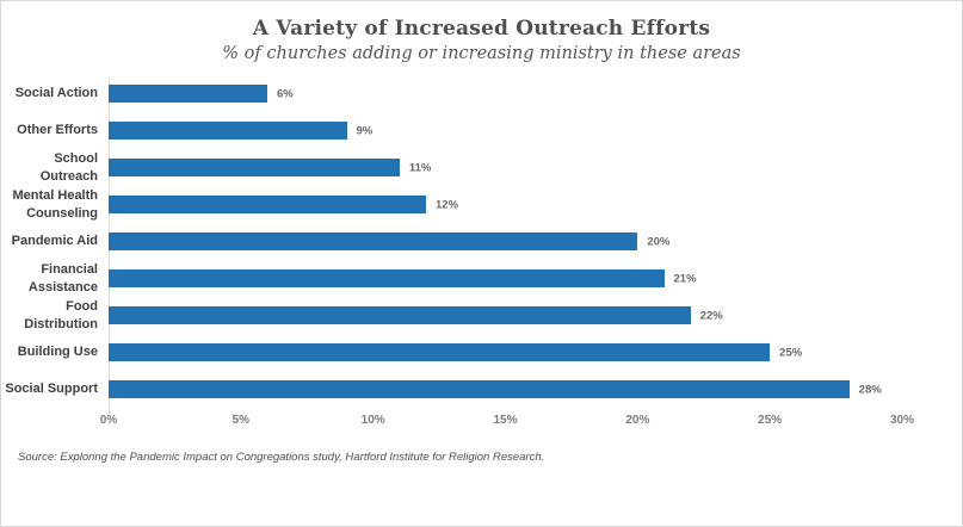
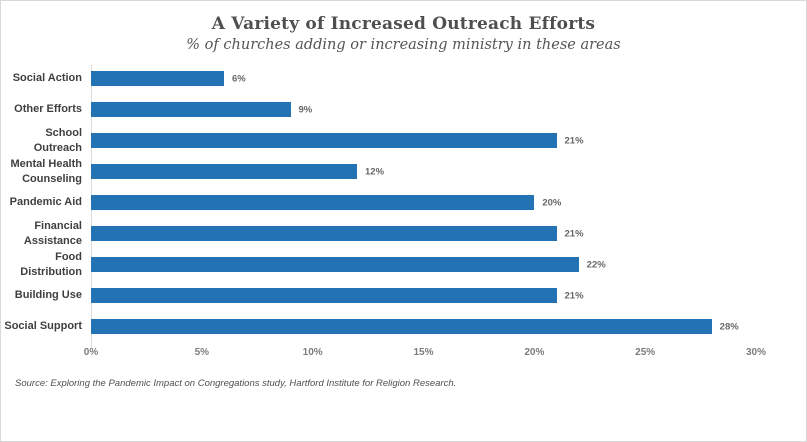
School Outreach: 11% -> 21%
Building Use: 25% -> 21%
